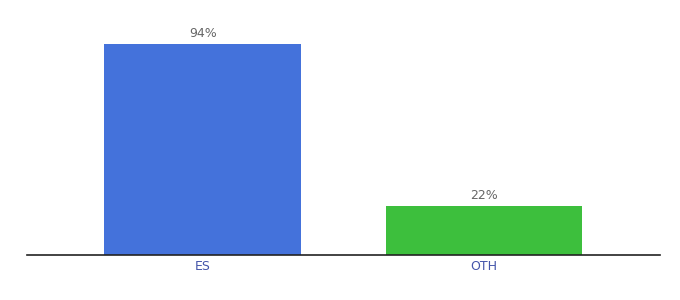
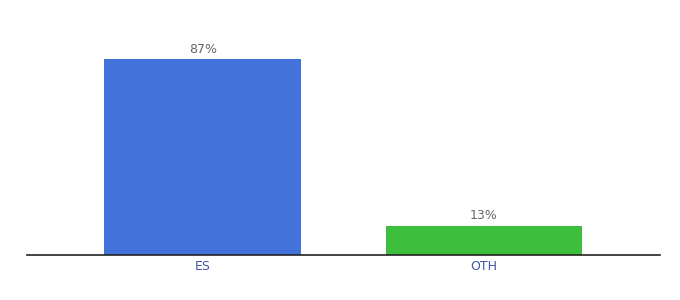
ES: 94% -> 87%
OTH: 22% -> 13%
